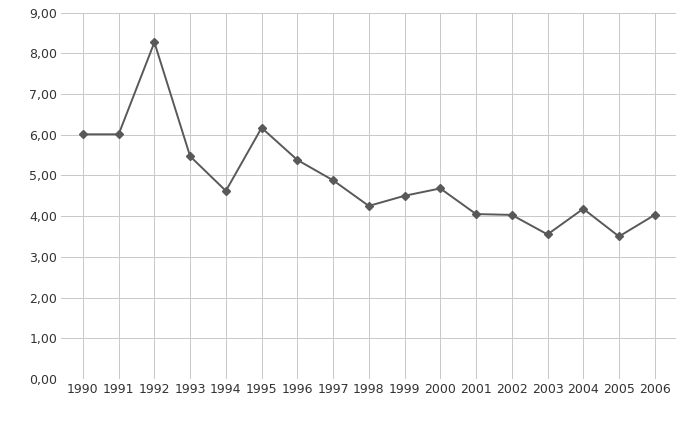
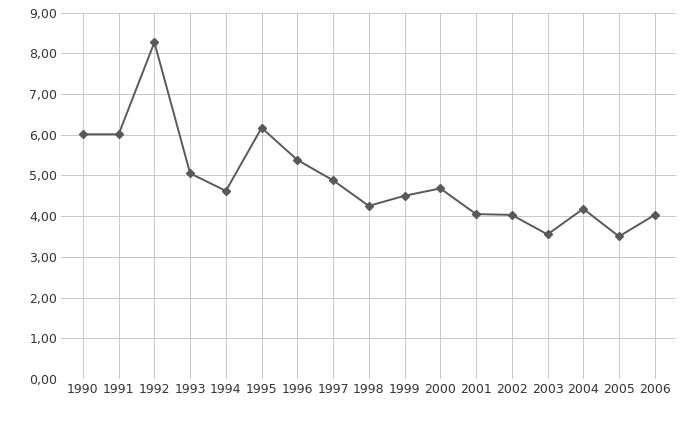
1993: 5,47 -> 5,05
